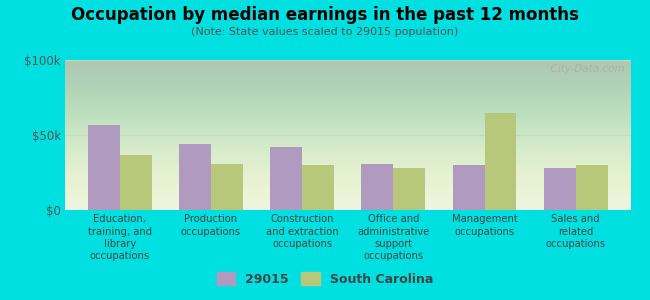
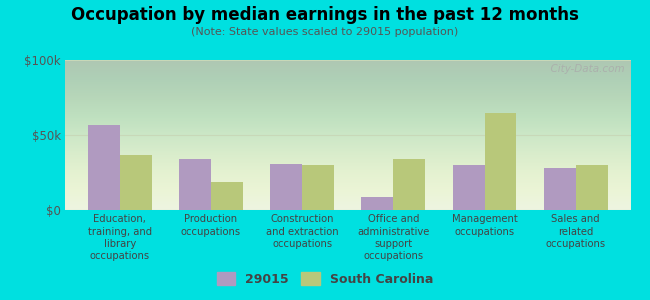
29015/Production occupations: $44k -> $34k
South Carolina/Production occupations: $31k -> $19k
29015/Construction and extraction occupations: $42k -> $31k
29015/Office and administrative support occupations: $31k -> $9k
South Carolina/Office and administrative support occupations: $28k -> $34k
